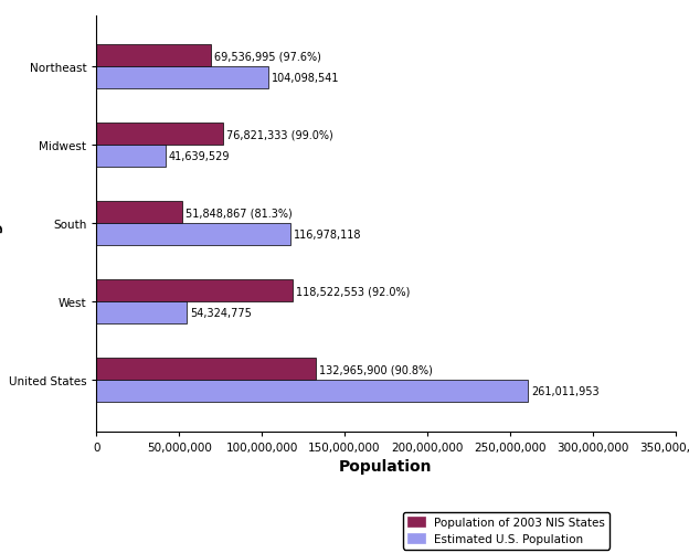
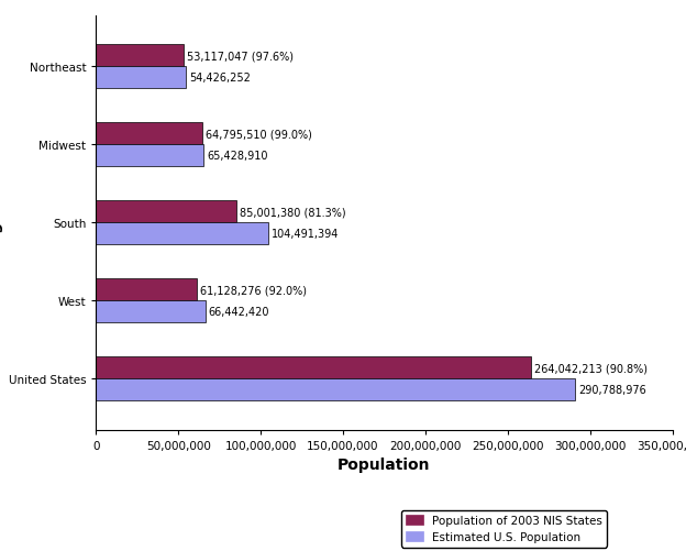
Population of 2003 NIS States/Northeast: 69,536,995 -> 53,117,047
Estimated U.S. Population/Northeast: 104,098,541 -> 54,426,252
Population of 2003 NIS States/Midwest: 76,821,333 -> 64,795,510
Estimated U.S. Population/Midwest: 41,639,529 -> 65,428,910
Population of 2003 NIS States/South: 51,848,867 -> 85,001,380
Estimated U.S. Population/South: 116,978,118 -> 104,491,394
Population of 2003 NIS States/West: 118,522,553 -> 61,128,276
Estimated U.S. Population/West: 54,324,775 -> 66,442,420
Population of 2003 NIS States/United States: 132,965,900 -> 264,042,213
Estimated U.S. Population/United States: 261,011,953 -> 290,788,976
